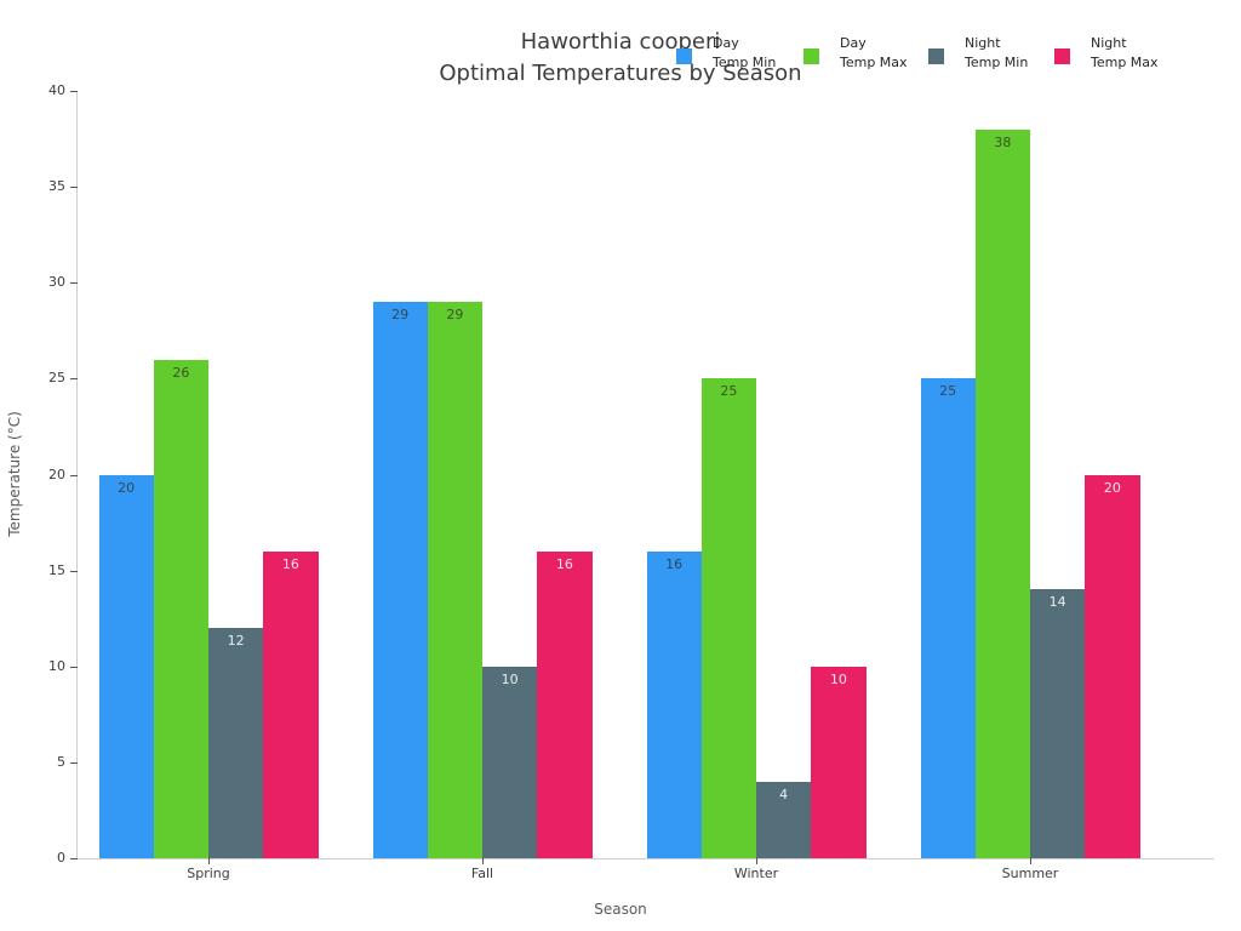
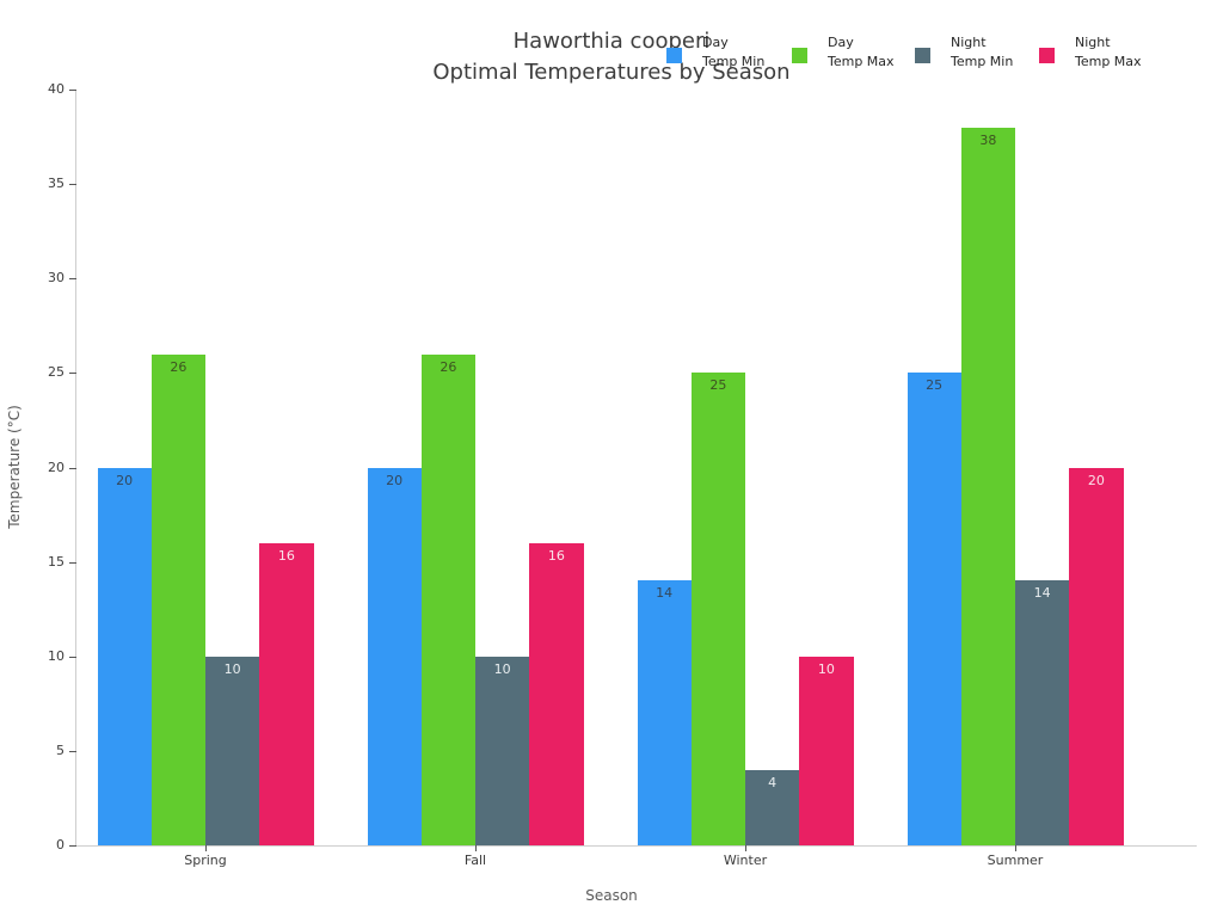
Night Temp Min/Spring: 12 -> 10
Day Temp Min/Fall: 29 -> 20
Day Temp Max/Fall: 29 -> 26
Day Temp Min/Winter: 16 -> 14
